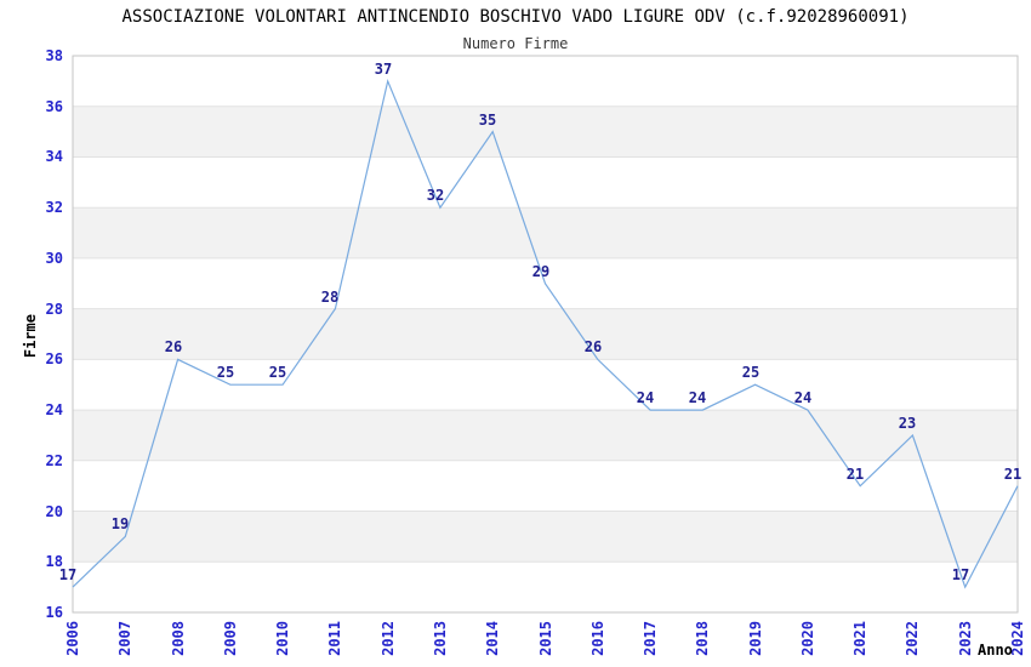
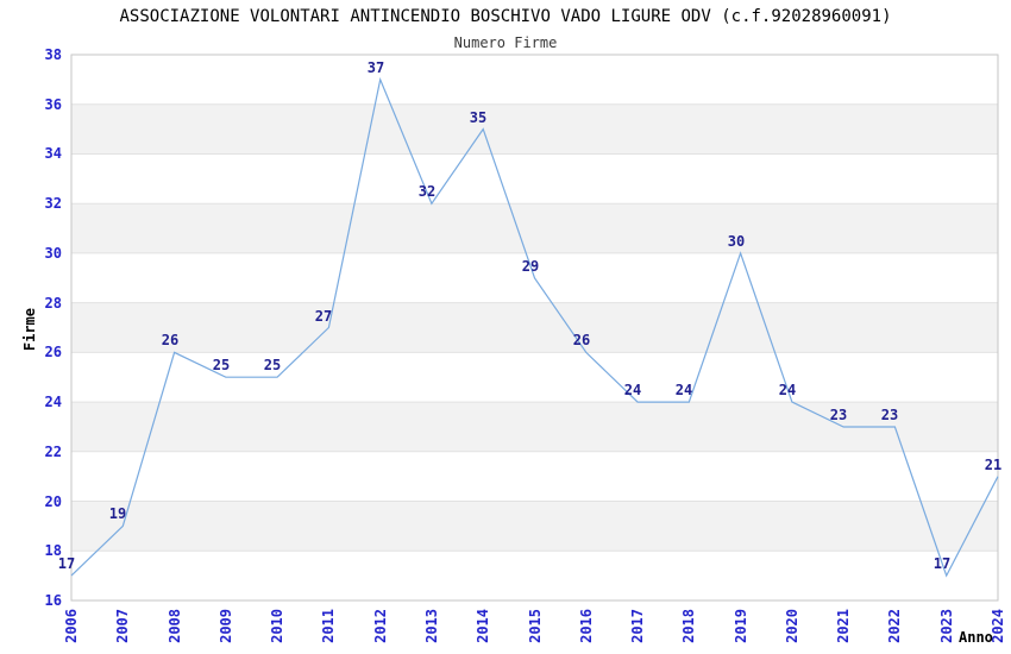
2011: 28 -> 27
2019: 25 -> 30
2021: 21 -> 23
